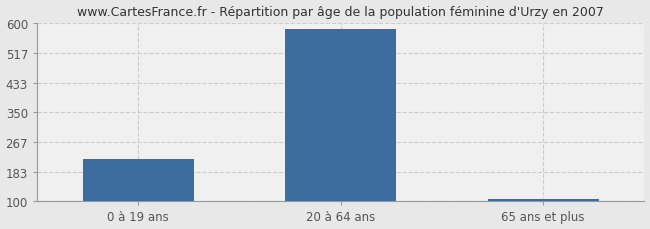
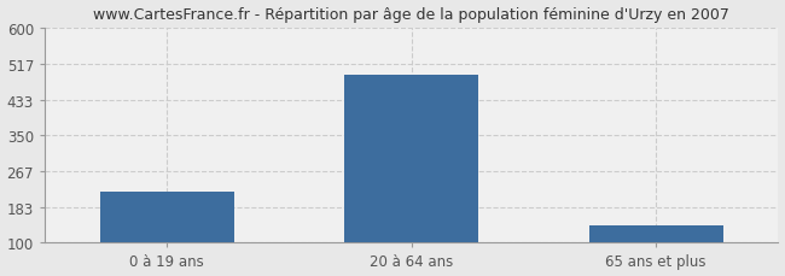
20 à 64 ans: 583 -> 490
65 ans et plus: 107 -> 140
